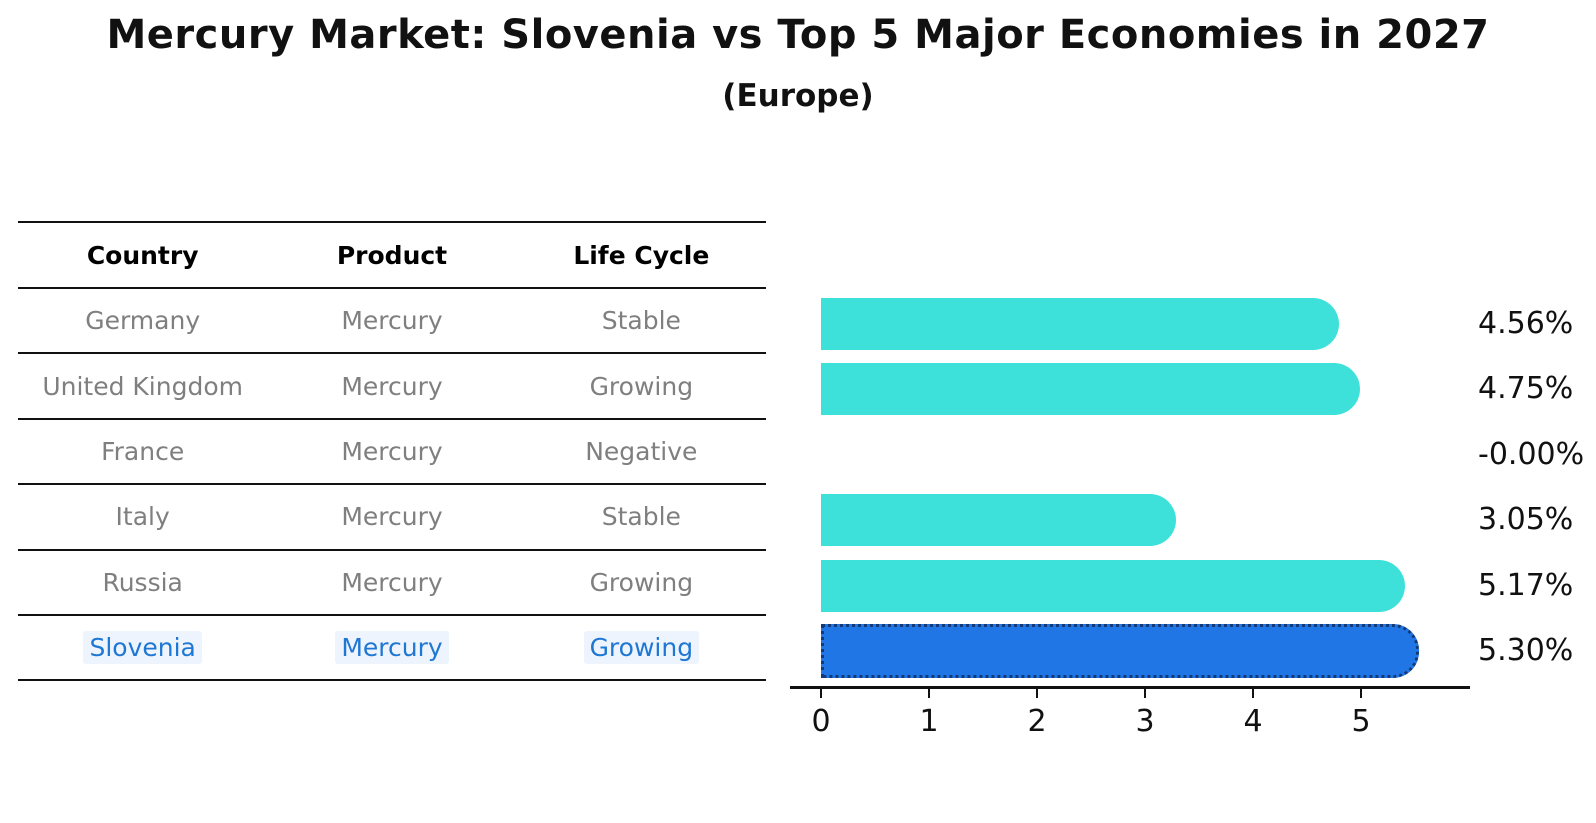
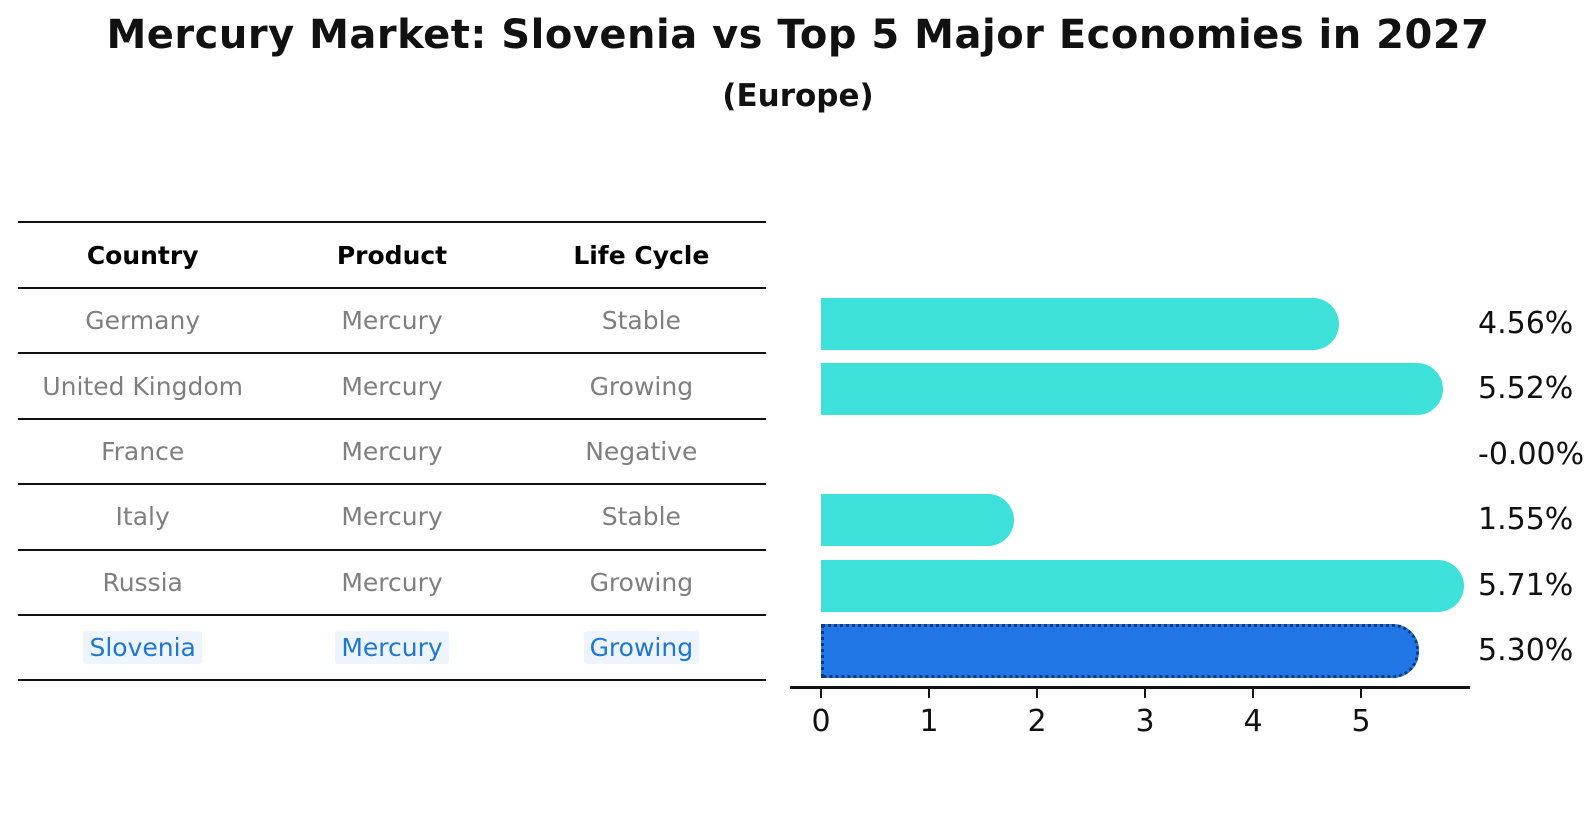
United Kingdom: 4.75% -> 5.52%
Italy: 3.05% -> 1.55%
Russia: 5.17% -> 5.71%
